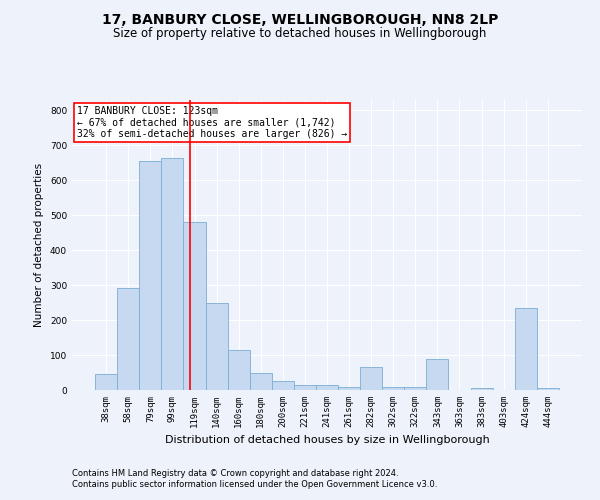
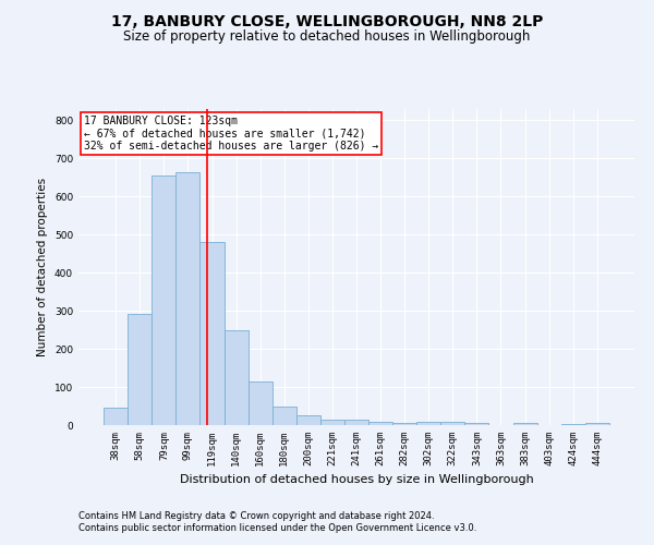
282sqm: 65 -> 5
343sqm: 90 -> 7
424sqm: 235 -> 3
